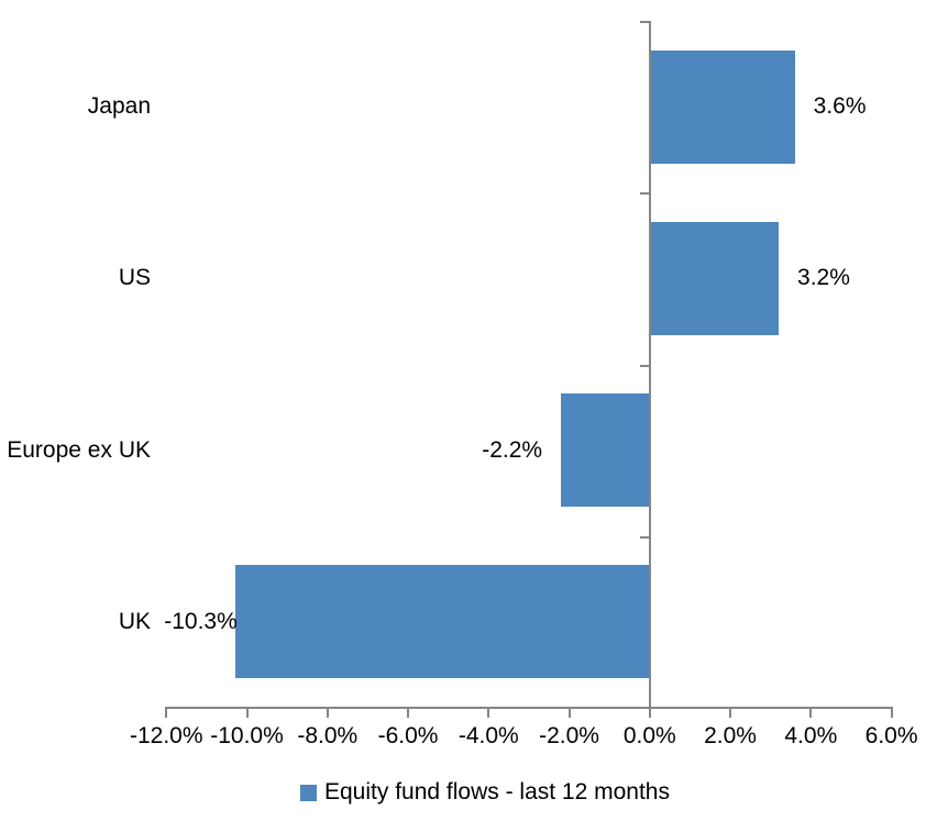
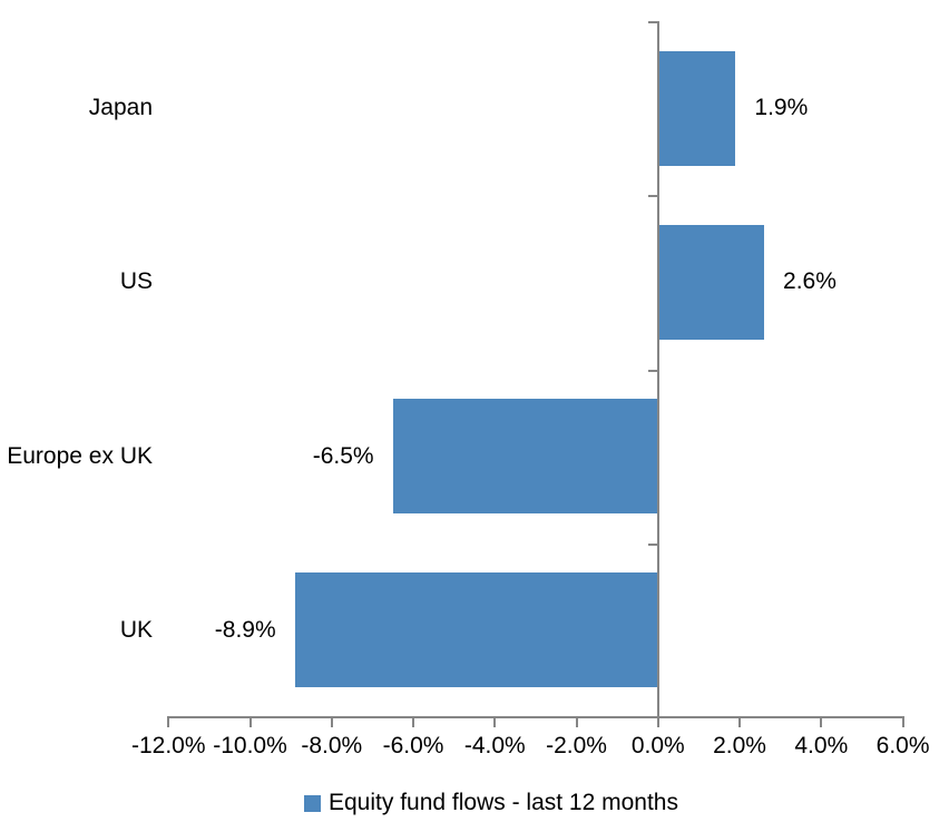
Japan: 3.6% -> 1.9%
US: 3.2% -> 2.6%
Europe ex UK: -2.2% -> -6.5%
UK: -10.3% -> -8.9%
